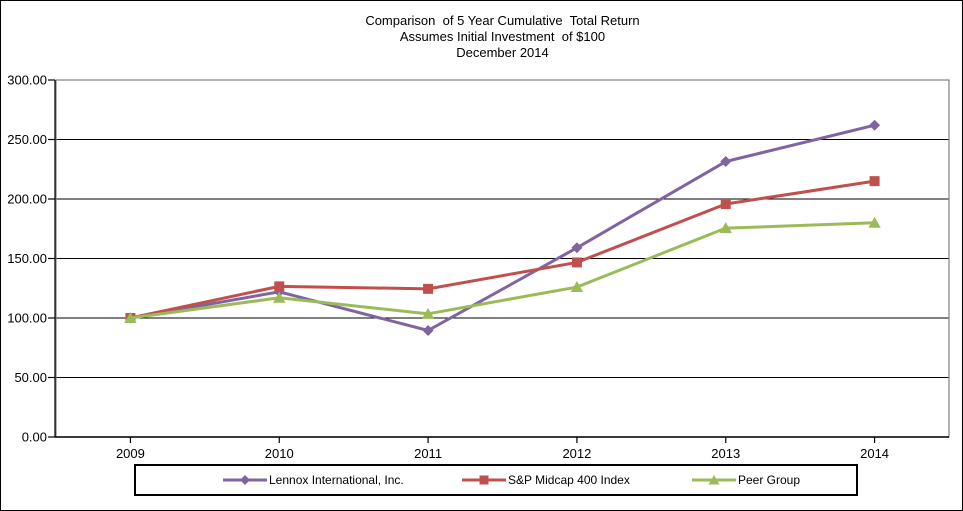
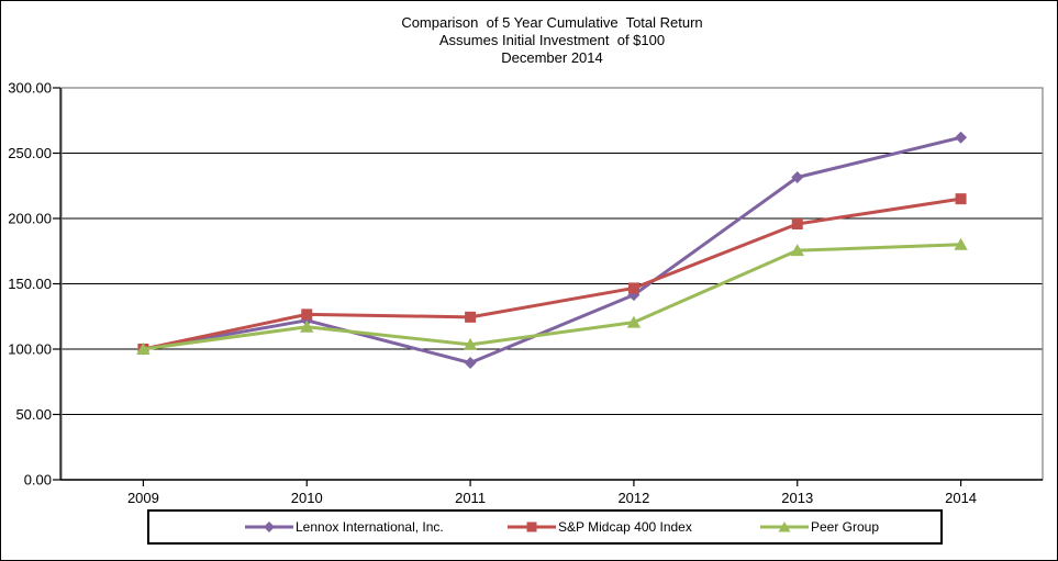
Lennox International, Inc./2012: 159 -> 142
Peer Group/2012: 126 -> 120
